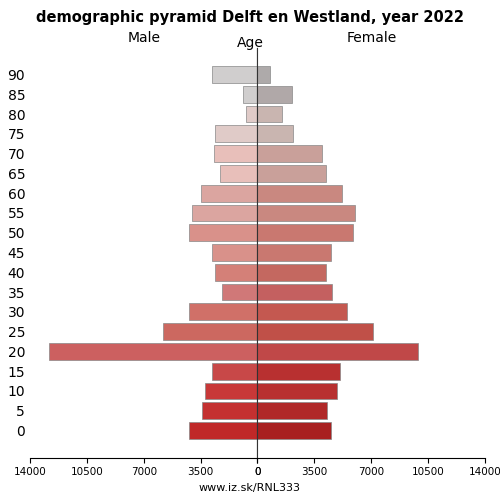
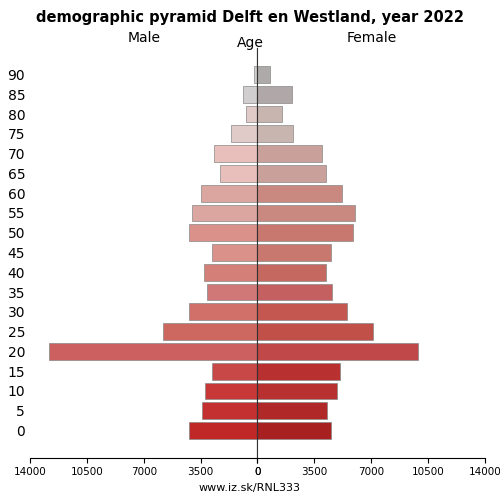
Male/90: 2800 -> 200
Male/75: 2600 -> 1600
Male/40: 2600 -> 3300
Male/35: 2200 -> 3100
